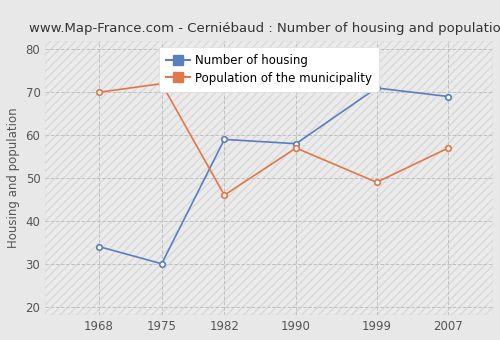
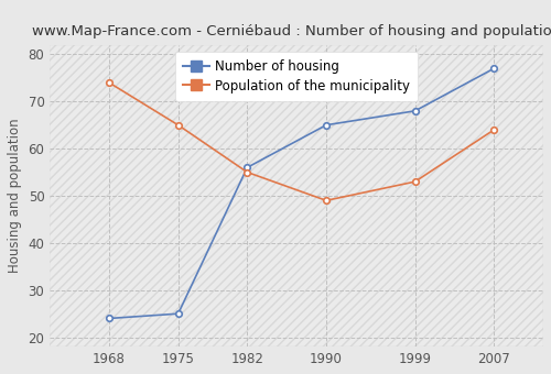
Number of housing/1968: 34 -> 24
Population of the municipality/1968: 70 -> 74
Number of housing/1975: 30 -> 25
Population of the municipality/1975: 72 -> 65
Number of housing/1982: 59 -> 56
Population of the municipality/1982: 46 -> 55
Number of housing/1990: 58 -> 65
Population of the municipality/1990: 57 -> 49
Number of housing/1999: 71 -> 68
Population of the municipality/1999: 49 -> 53
Number of housing/2007: 69 -> 77
Population of the municipality/2007: 57 -> 64
